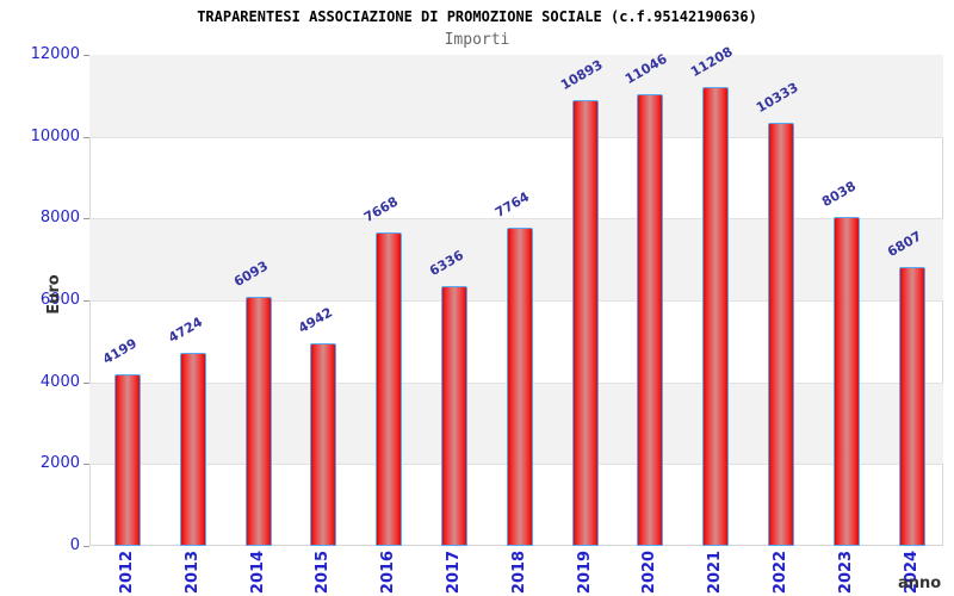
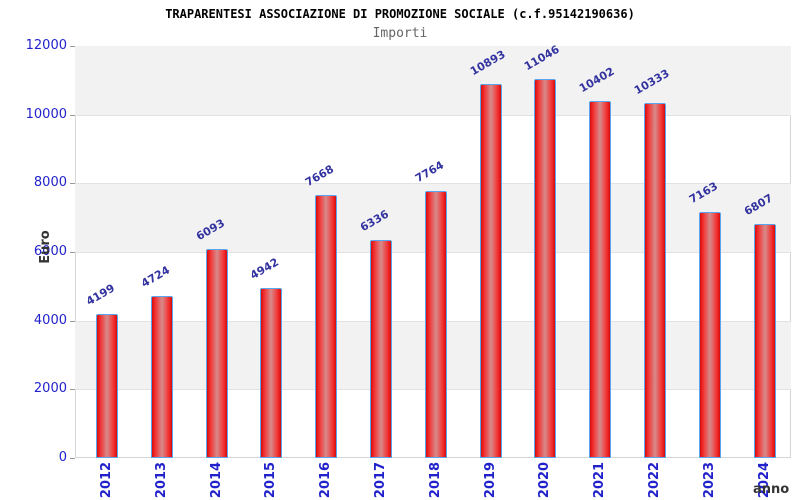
2021: 11208 -> 10402
2023: 8038 -> 7163
